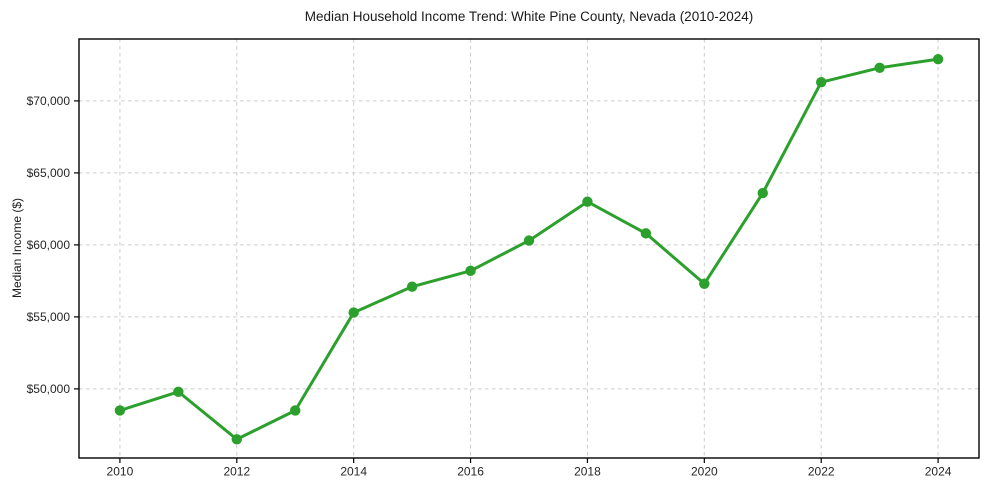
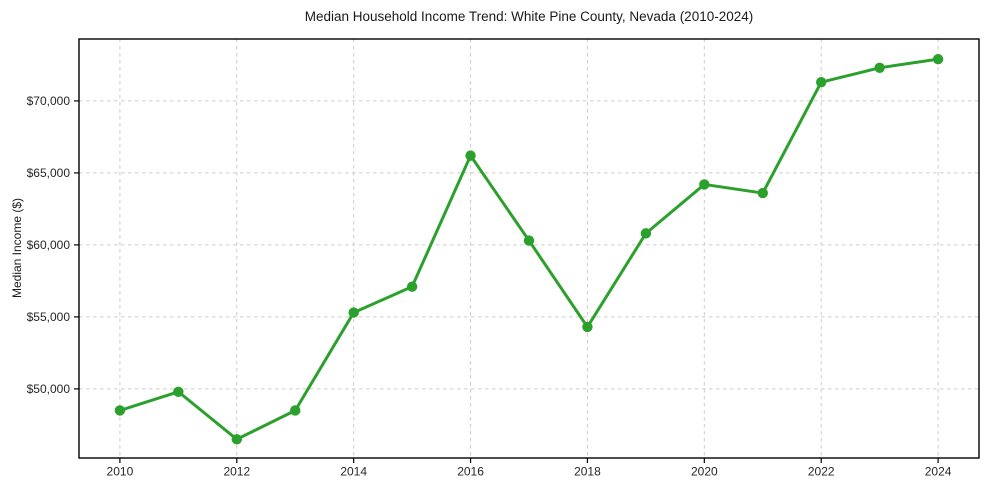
2016: $58200 -> $66200
2018: $63000 -> $54300
2020: $57300 -> $64200
